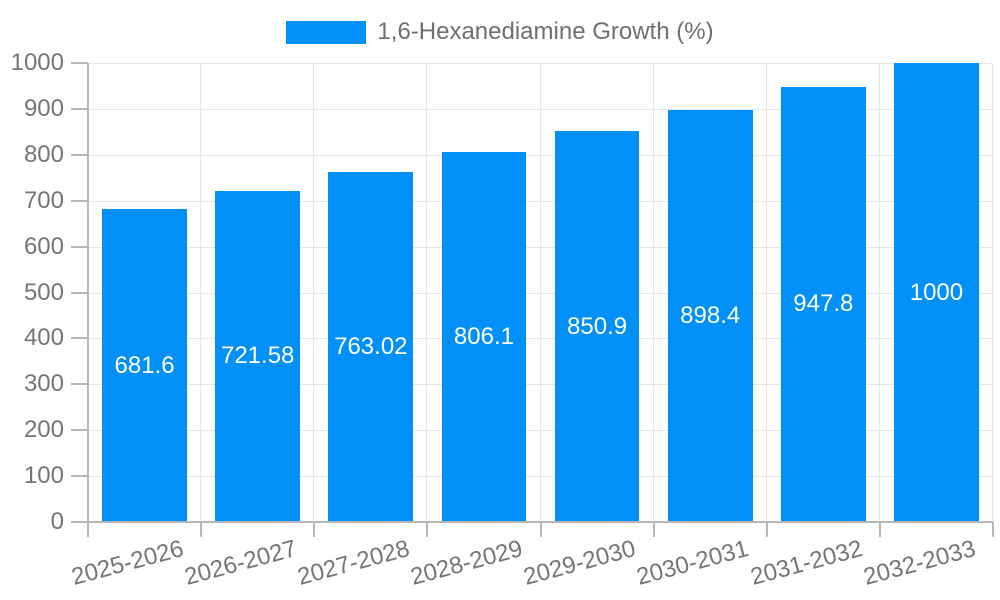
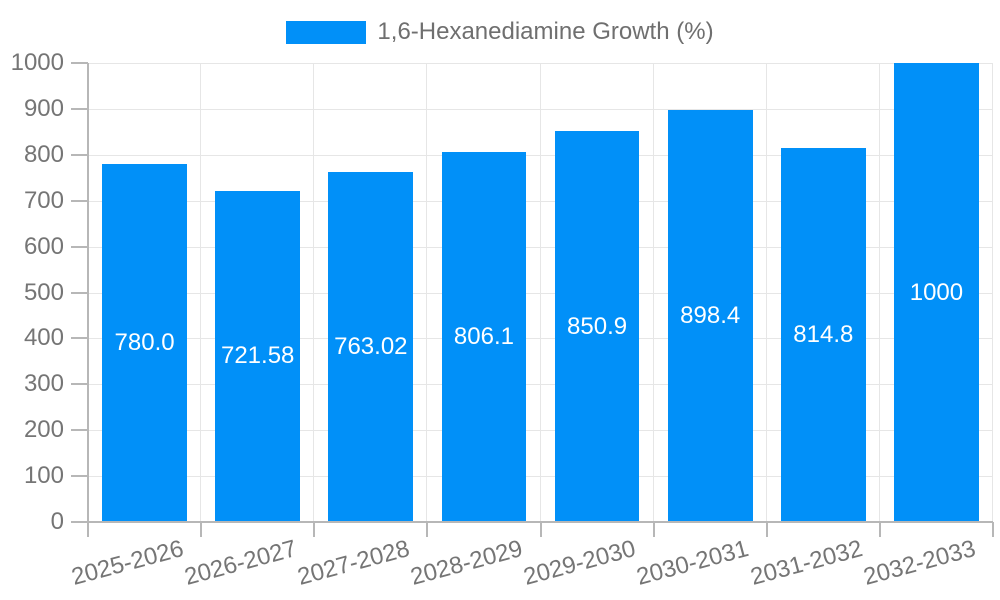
2025-2026: 681.6 -> 780.0
2031-2032: 947.8 -> 814.8
